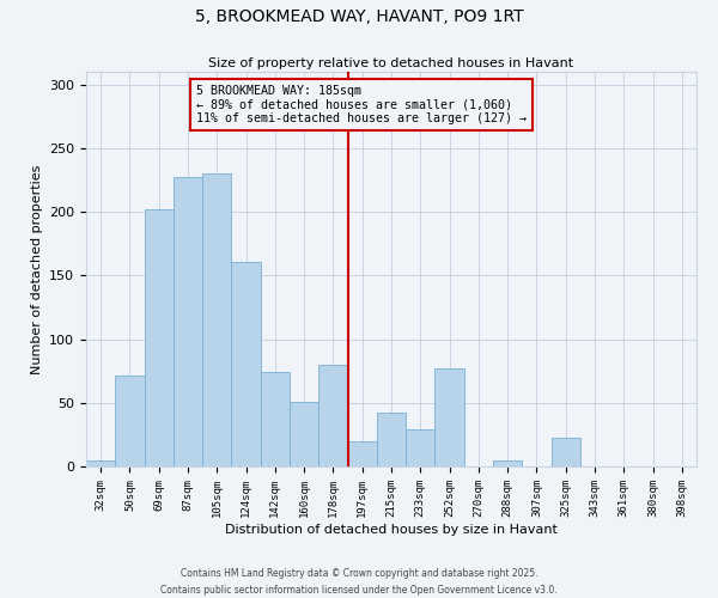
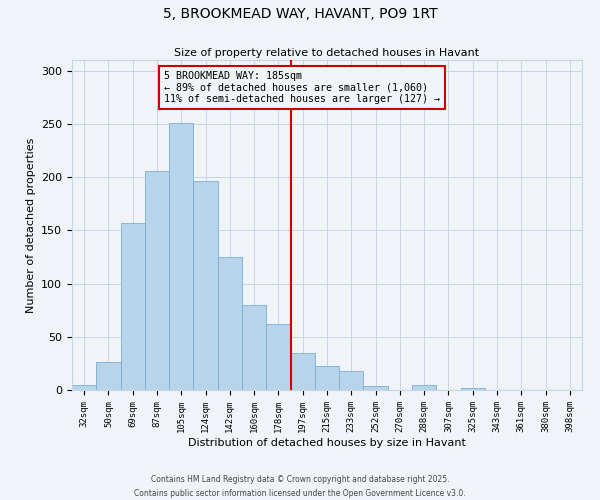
50sqm: 71 -> 26
69sqm: 202 -> 157
87sqm: 227 -> 206
105sqm: 230 -> 251
124sqm: 161 -> 196
142sqm: 74 -> 125
160sqm: 51 -> 80
178sqm: 80 -> 62
197sqm: 20 -> 35
215sqm: 42 -> 23
233sqm: 29 -> 18
252sqm: 77 -> 4
325sqm: 23 -> 2
